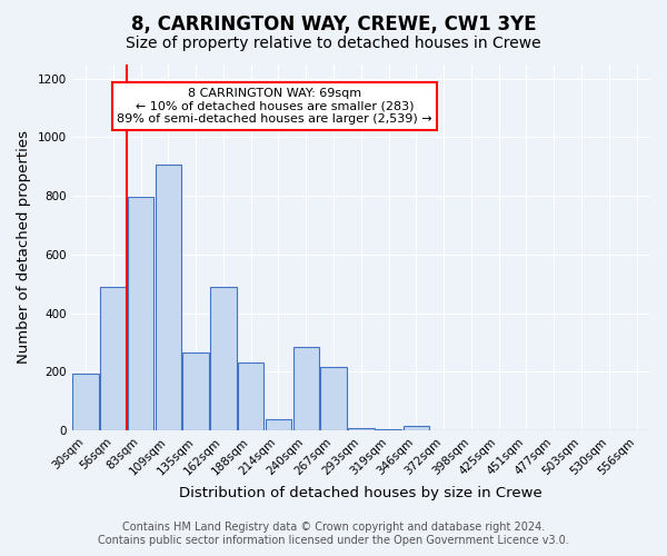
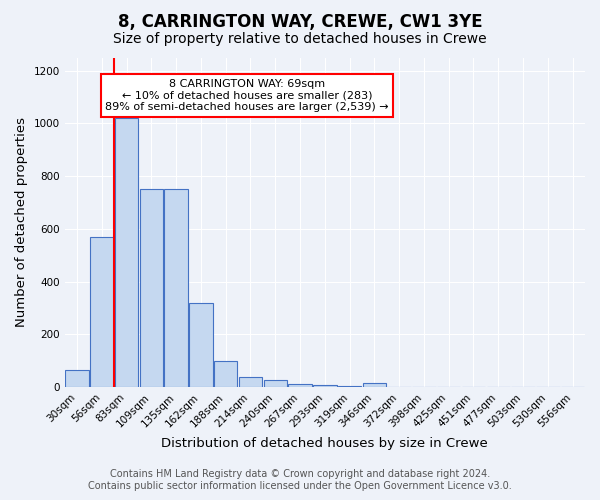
30sqm: 195 -> 65
56sqm: 490 -> 570
83sqm: 795 -> 1020
109sqm: 905 -> 750
135sqm: 265 -> 750
162sqm: 490 -> 320
188sqm: 230 -> 100
240sqm: 285 -> 25
267sqm: 215 -> 12
